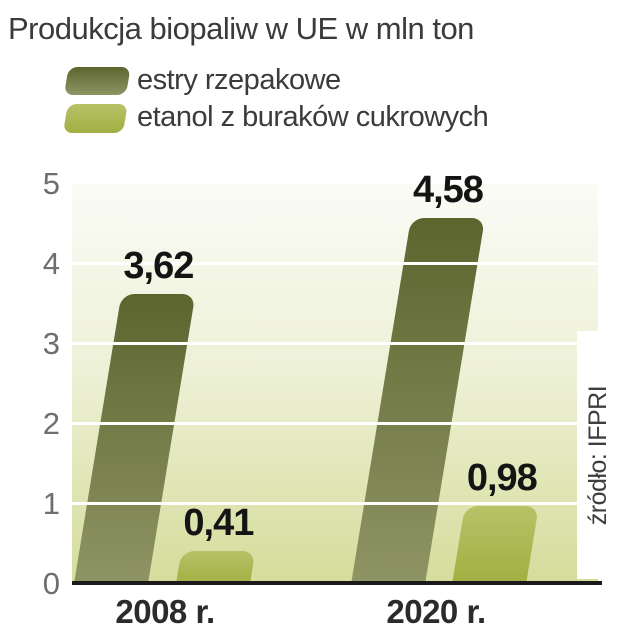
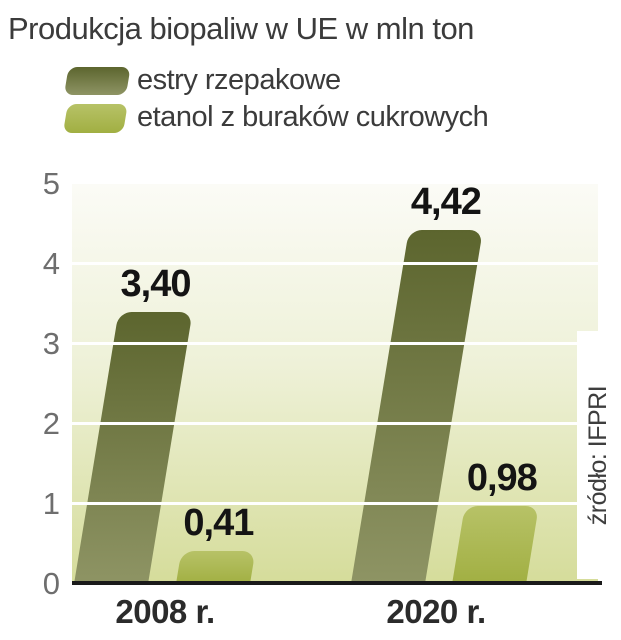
estry rzepakowe/2008 r.: 3,62 -> 3,40
estry rzepakowe/2020 r.: 4,58 -> 4,42
